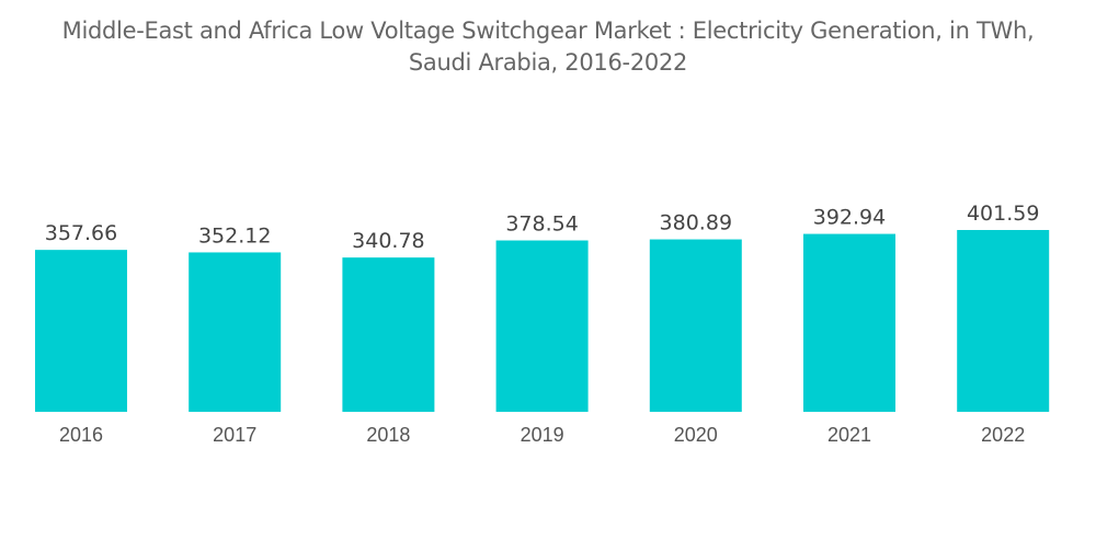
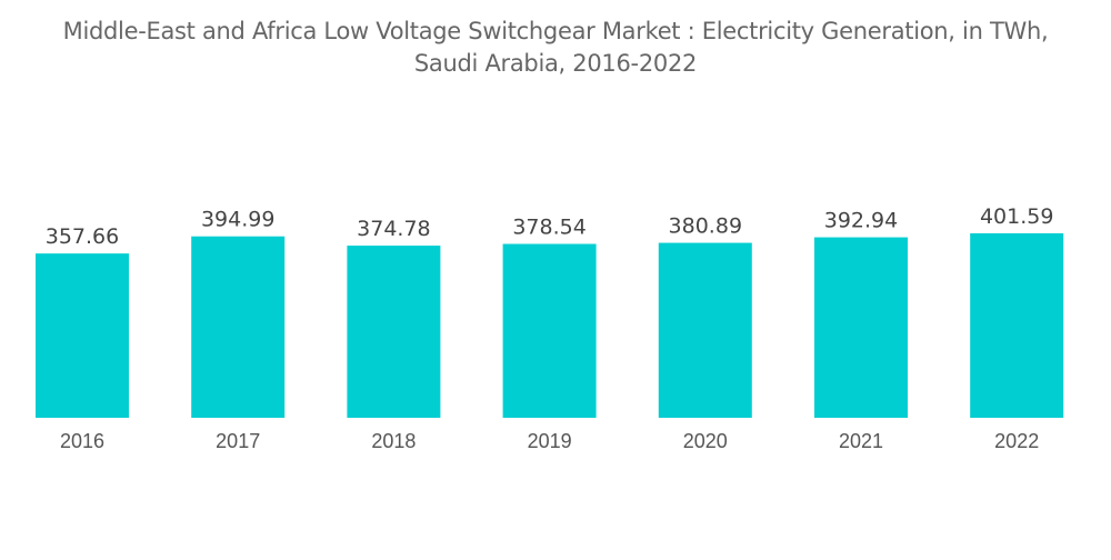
2017: 352.12 -> 394.99
2018: 340.78 -> 374.78
